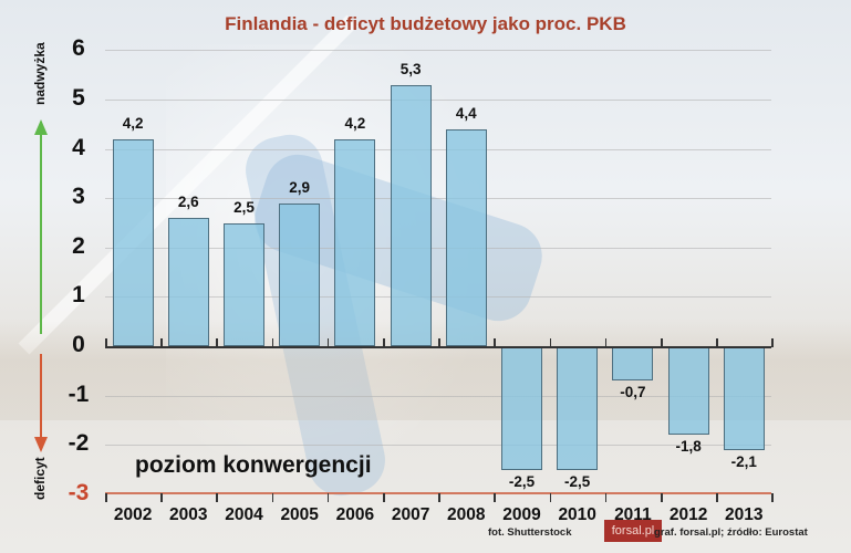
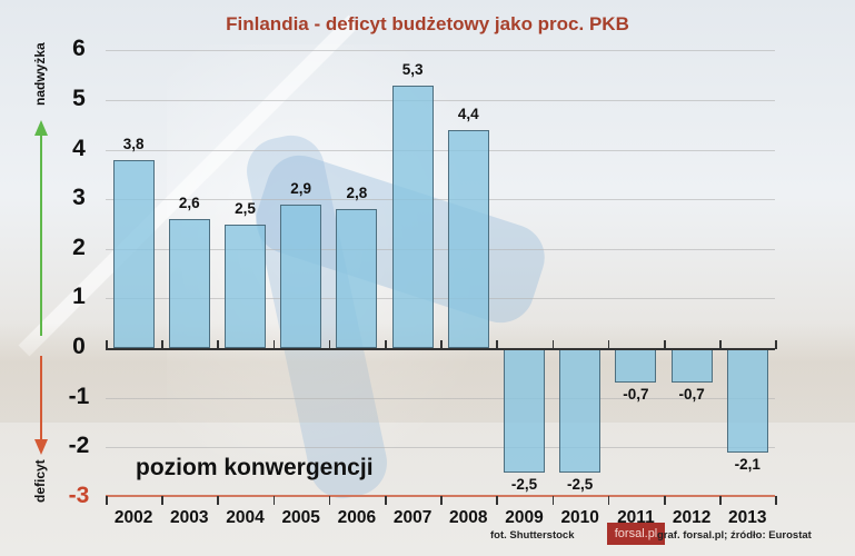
2002: 4,2 -> 3,8
2006: 4,2 -> 2,8
2012: -1,8 -> -0,7
